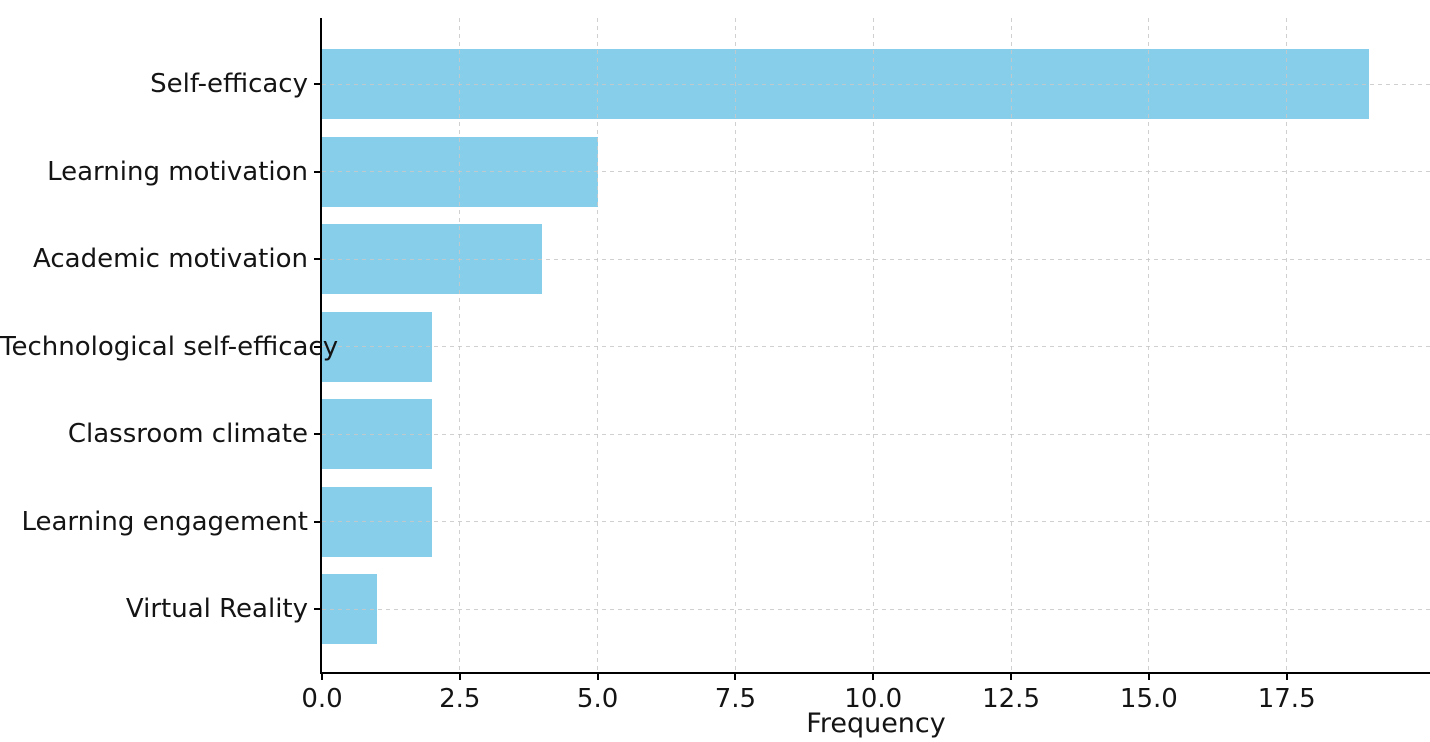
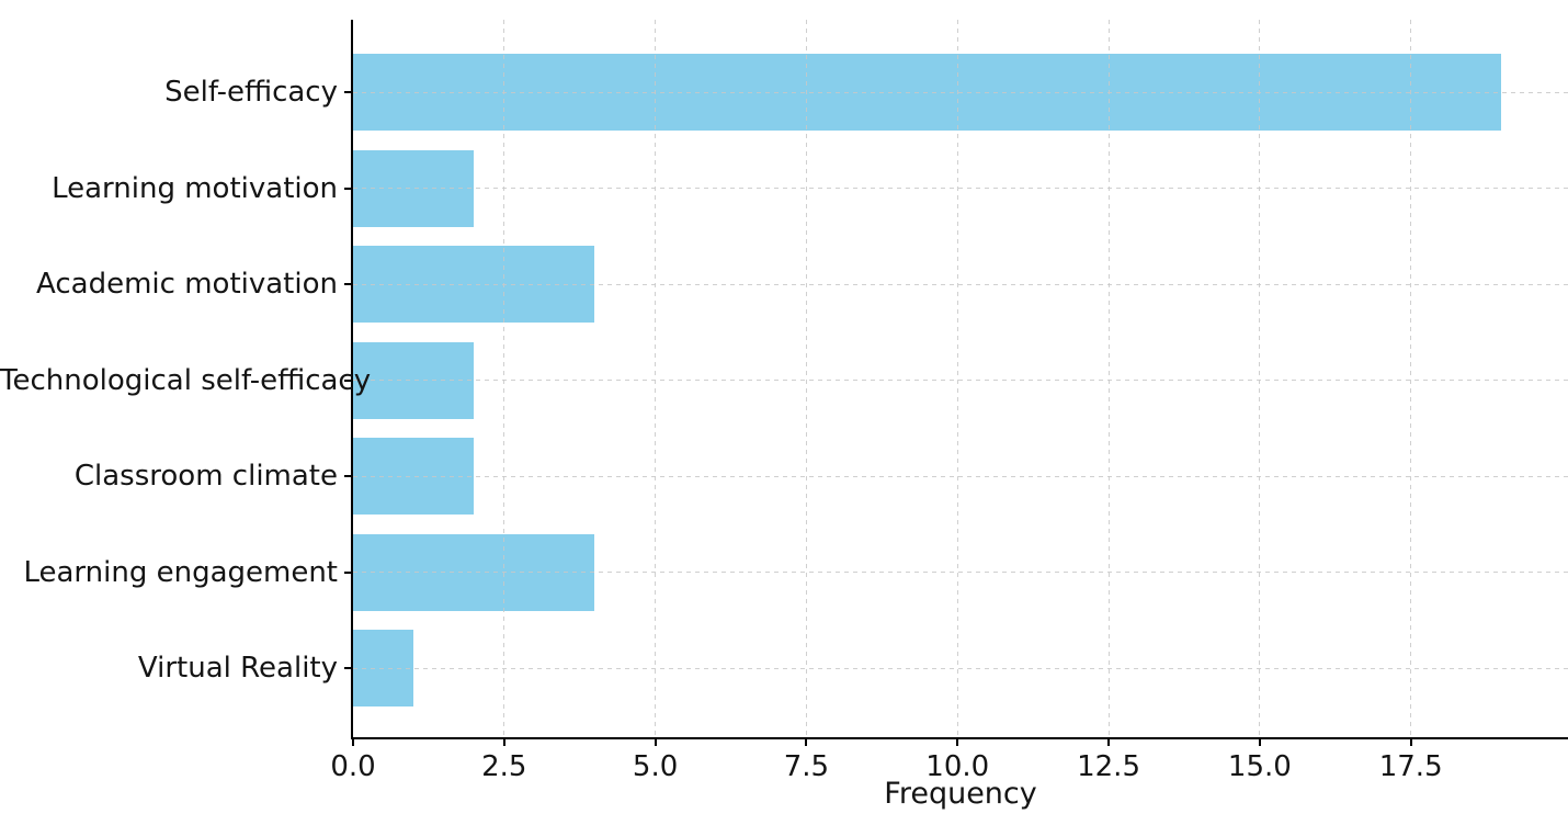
Learning motivation: 5 -> 2
Learning engagement: 2 -> 4
